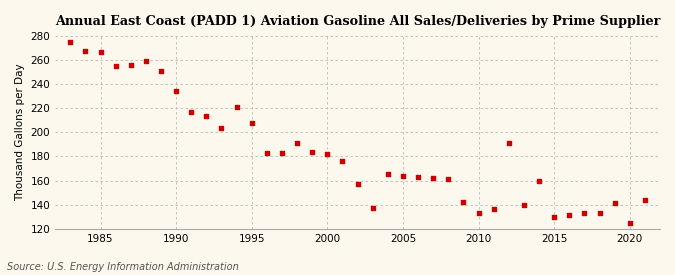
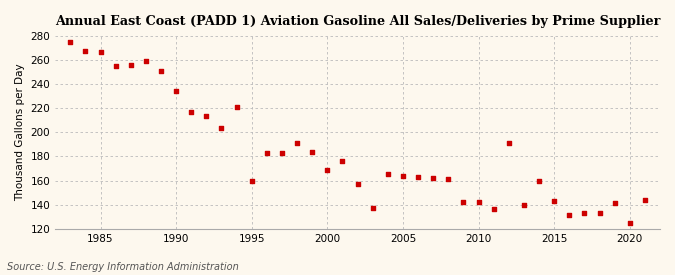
1995: 208 -> 160
2000: 182 -> 169
2010: 133 -> 142
2015: 130 -> 143
